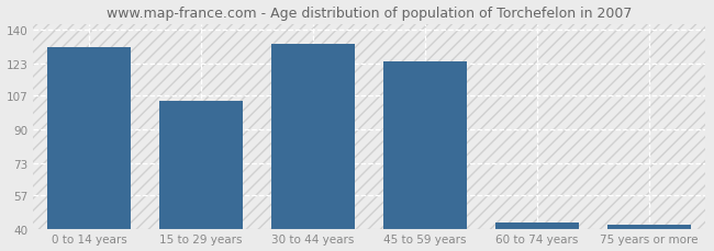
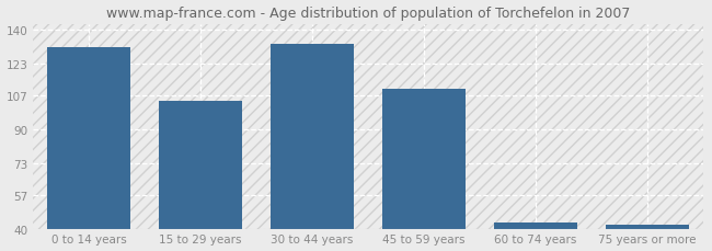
45 to 59 years: 124 -> 110
